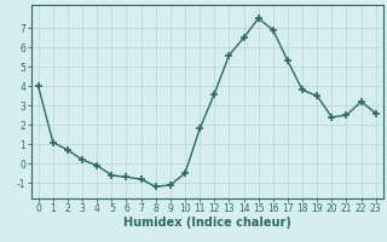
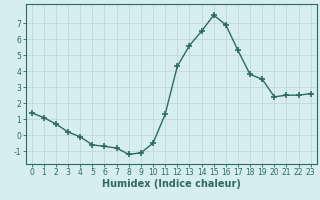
0: 4.0 -> 1.4
11: 1.8 -> 1.3
12: 3.6 -> 4.3
22: 3.2 -> 2.5
